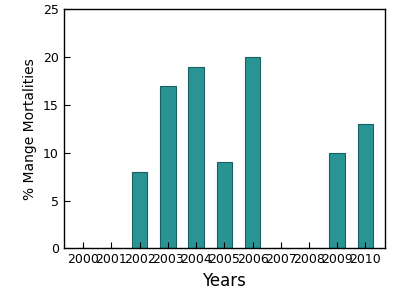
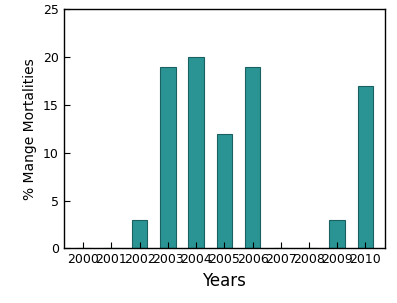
2002: 8 -> 3
2003: 17 -> 19
2004: 19 -> 20
2005: 9 -> 12
2006: 20 -> 19
2009: 10 -> 3
2010: 13 -> 17
